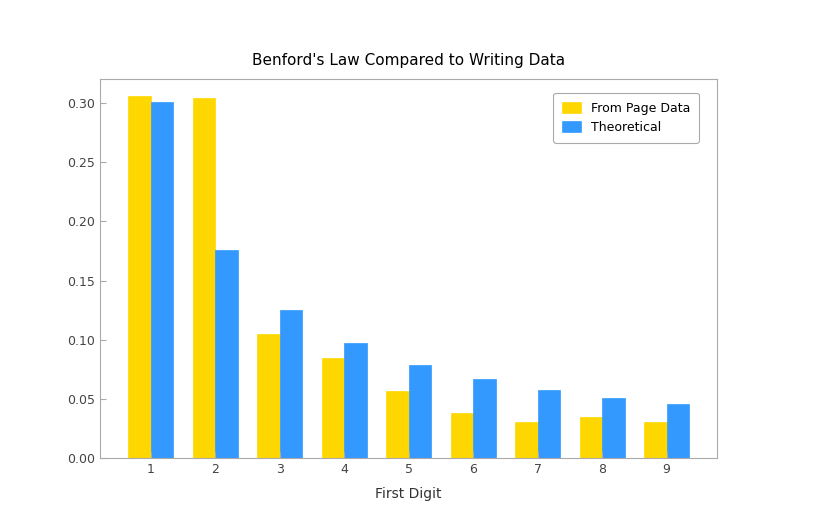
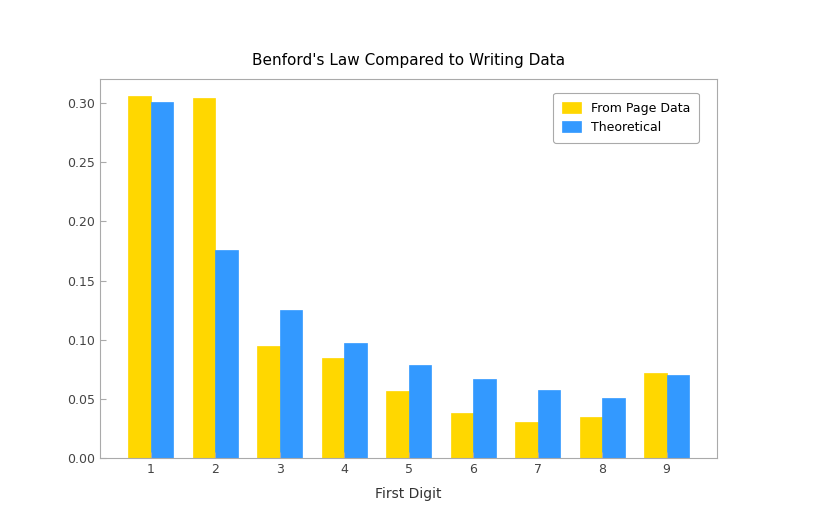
From Page Data/3: 0.105 -> 0.095
From Page Data/9: 0.031 -> 0.072
Theoretical/9: 0.046 -> 0.070
